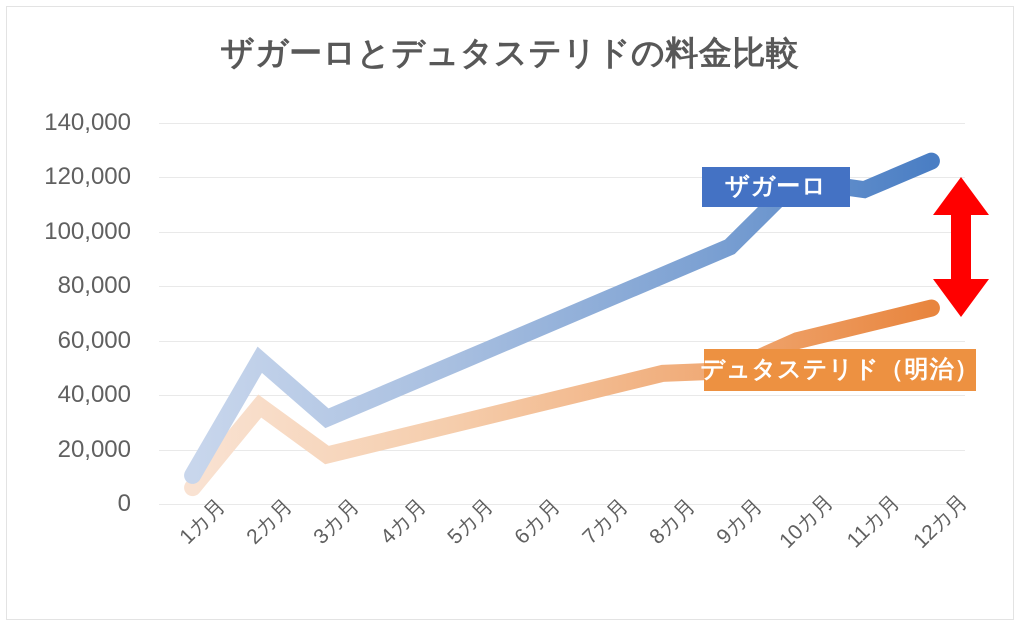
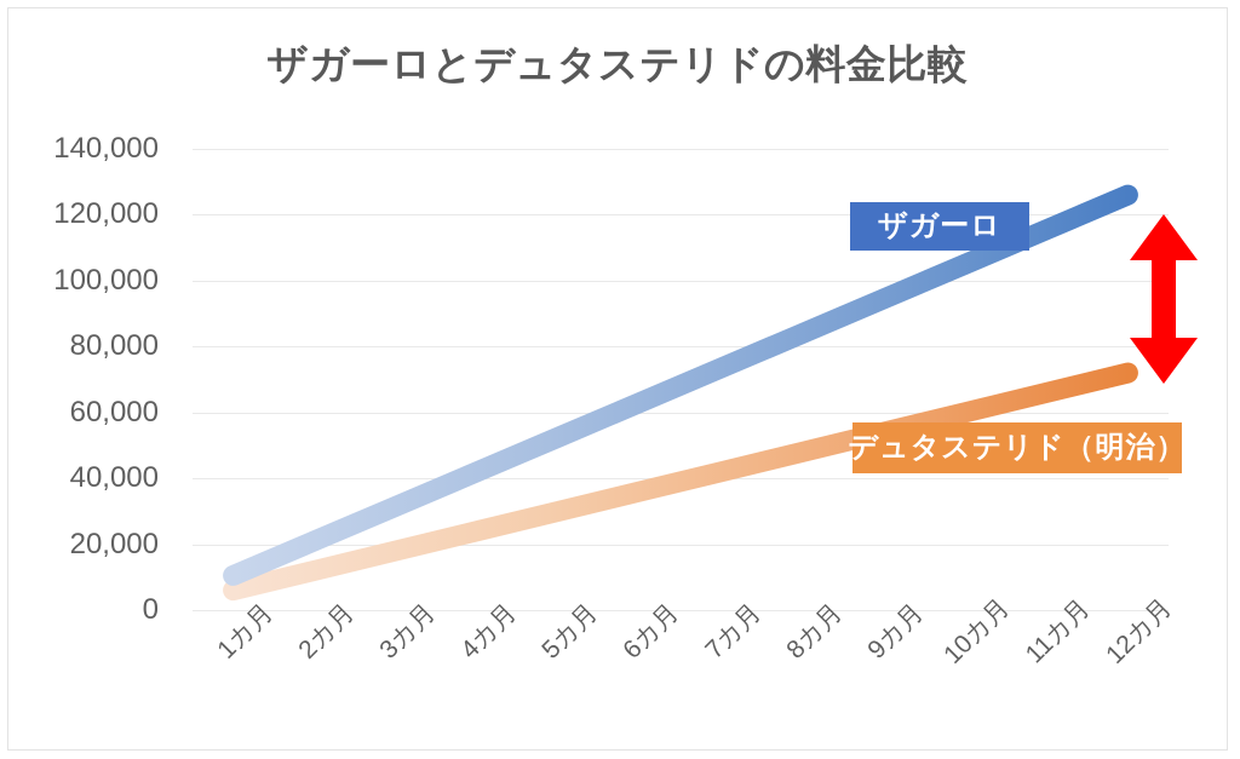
ザガーロ/2カ月: 53000 -> 21000
デュタステリド（明治）/2カ月: 36000 -> 12000
デュタステリド（明治）/9カ月: 49000 -> 54000
ザガーロ/10カ月: 119000 -> 105000
